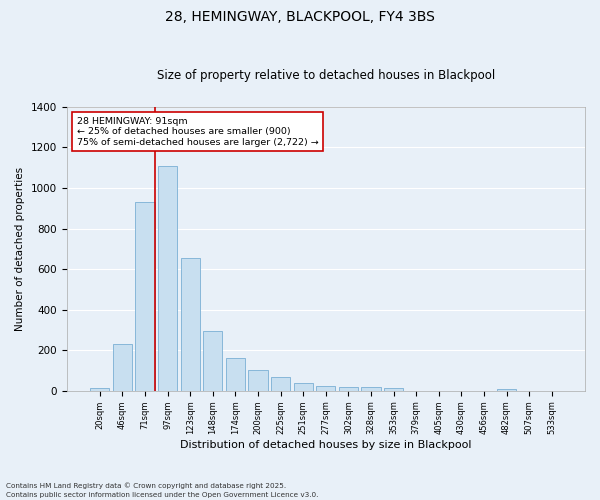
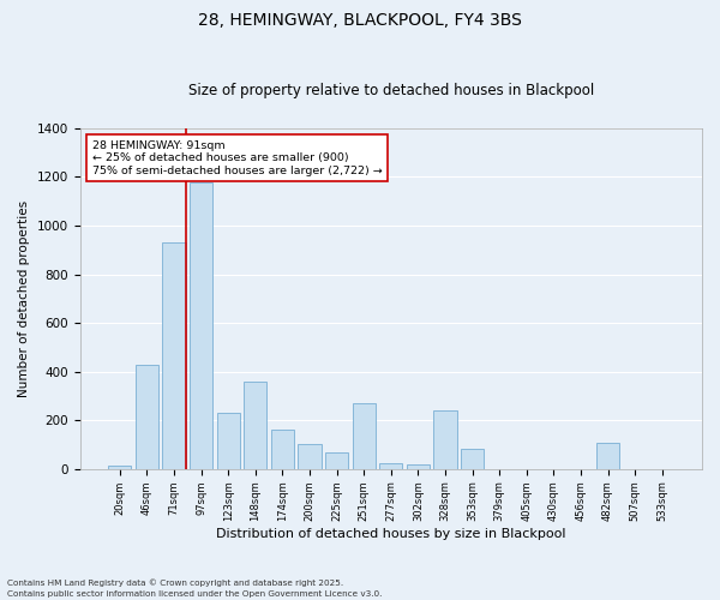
46sqm: 230 -> 430
97sqm: 1110 -> 1175
123sqm: 655 -> 230
148sqm: 295 -> 360
251sqm: 38 -> 270
328sqm: 18 -> 240
353sqm: 12 -> 85
482sqm: 8 -> 110
